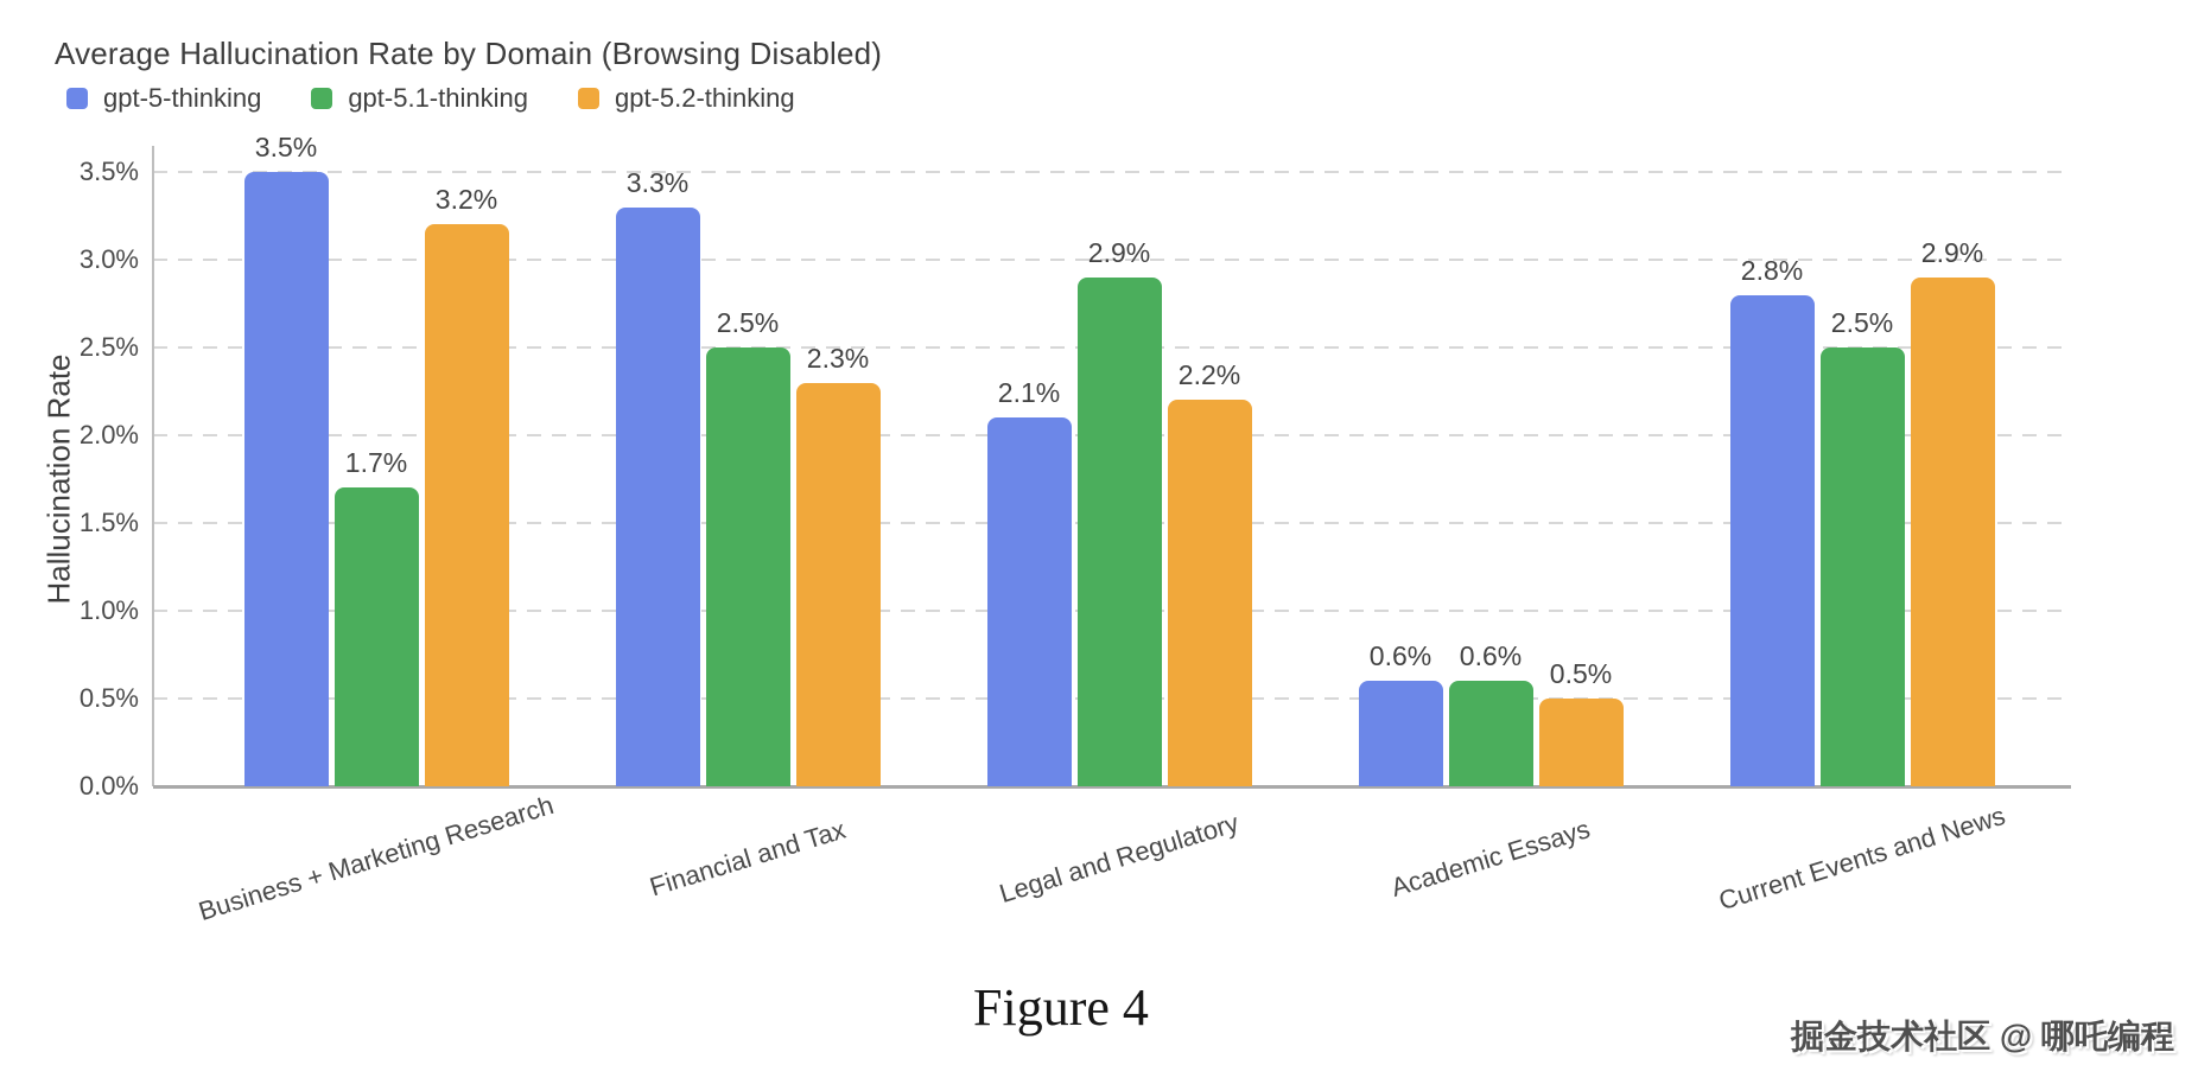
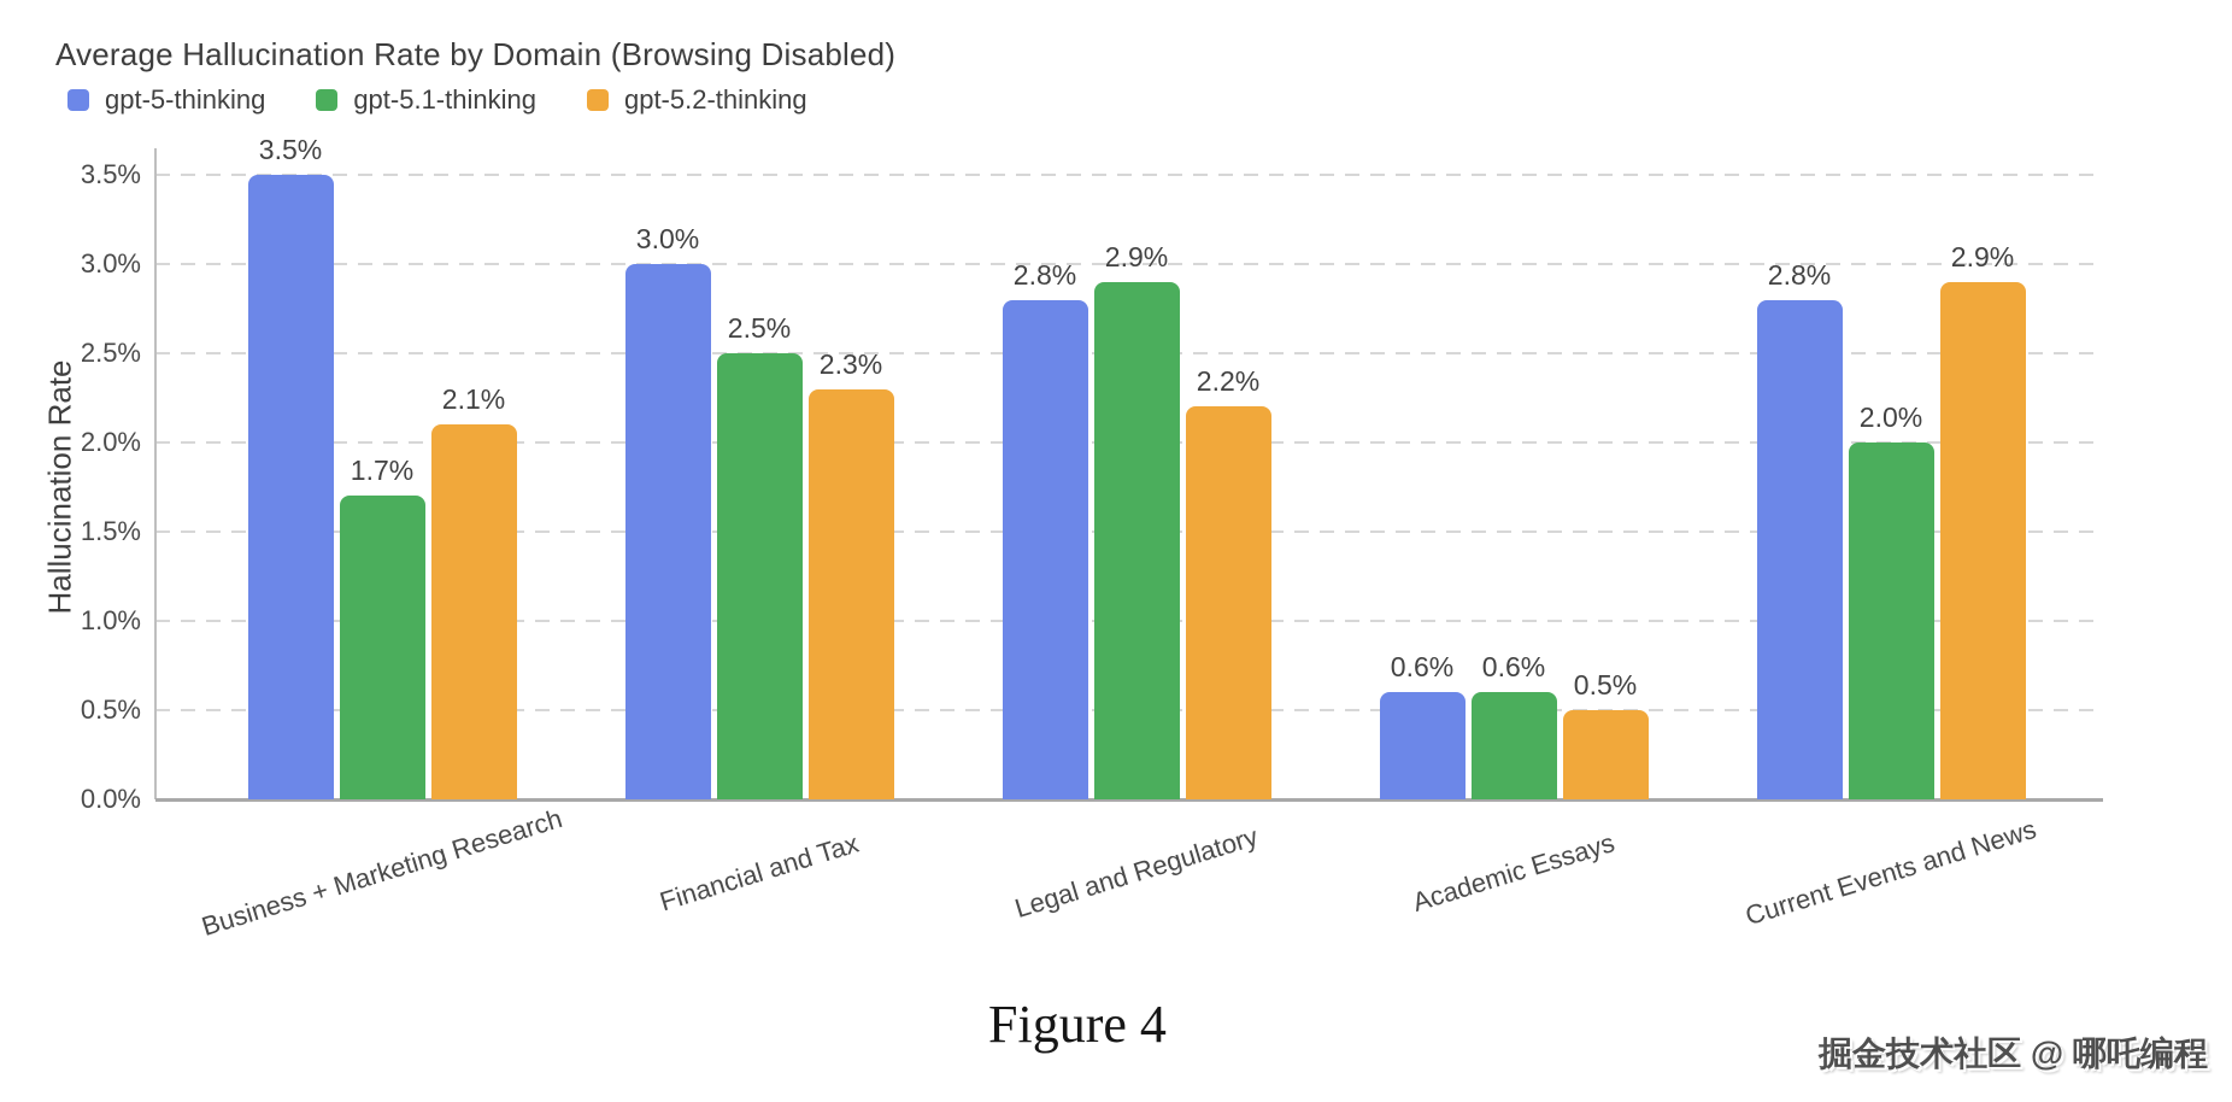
gpt-5.2-thinking/Business + Marketing Research: 3.2% -> 2.1%
gpt-5-thinking/Financial and Tax: 3.3% -> 3.0%
gpt-5-thinking/Legal and Regulatory: 2.1% -> 2.8%
gpt-5.1-thinking/Current Events and News: 2.5% -> 2.0%
